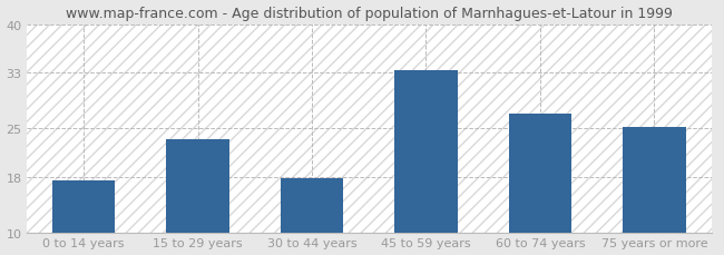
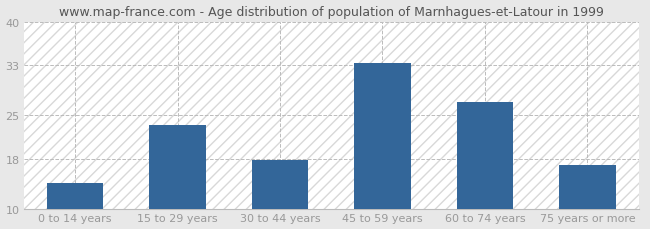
0 to 14 years: 17.6 -> 14.2
75 years or more: 25.2 -> 17.0
